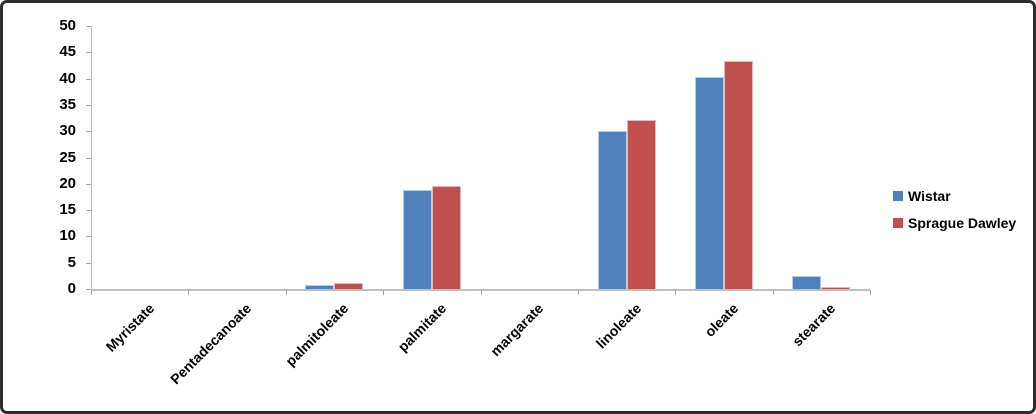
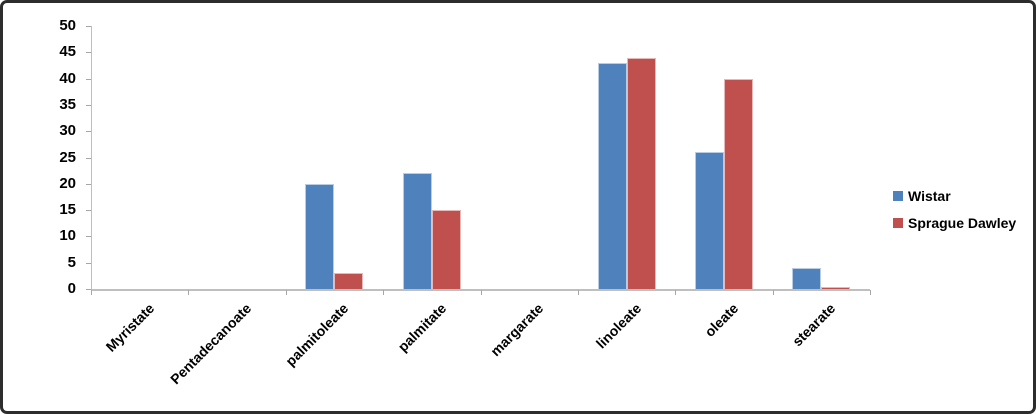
Wistar/palmitoleate: 1 -> 20
Sprague Dawley/palmitoleate: 1 -> 3
Wistar/palmitate: 19 -> 22
Sprague Dawley/palmitate: 20 -> 15
Wistar/linoleate: 30 -> 43
Sprague Dawley/linoleate: 32 -> 44
Wistar/oleate: 40 -> 26
Sprague Dawley/oleate: 43 -> 40
Wistar/stearate: 2 -> 4
